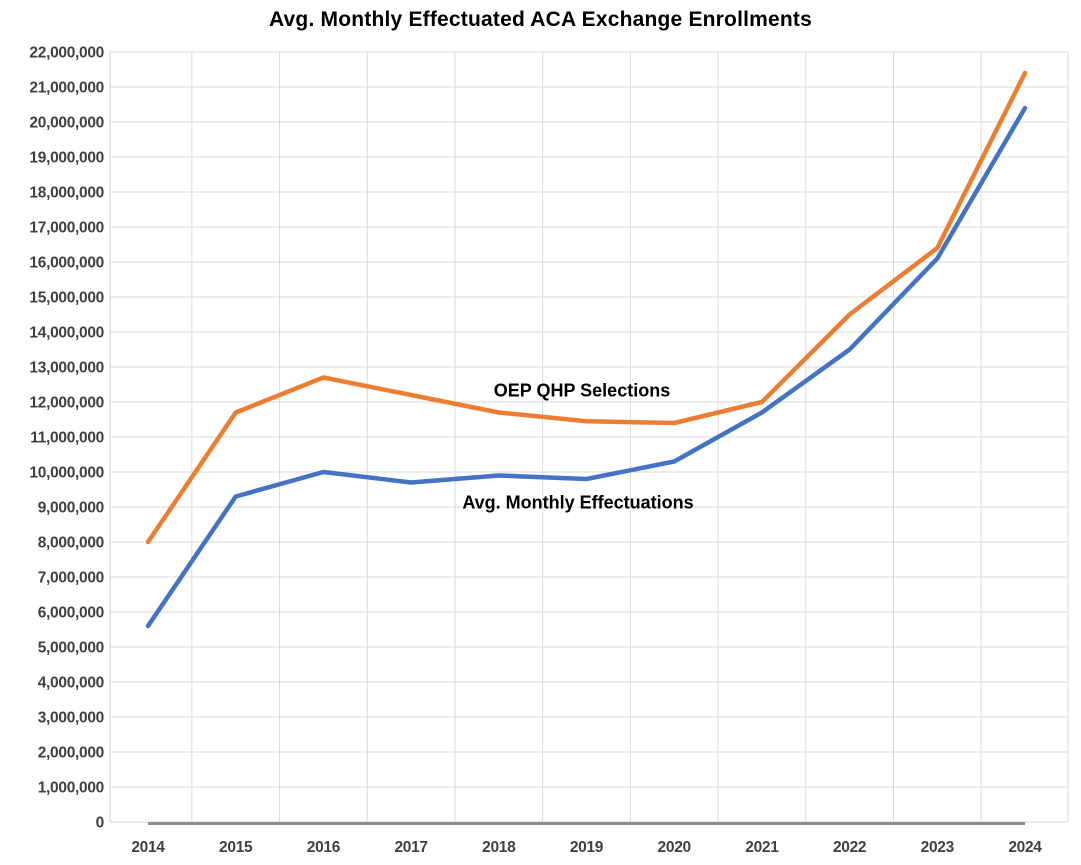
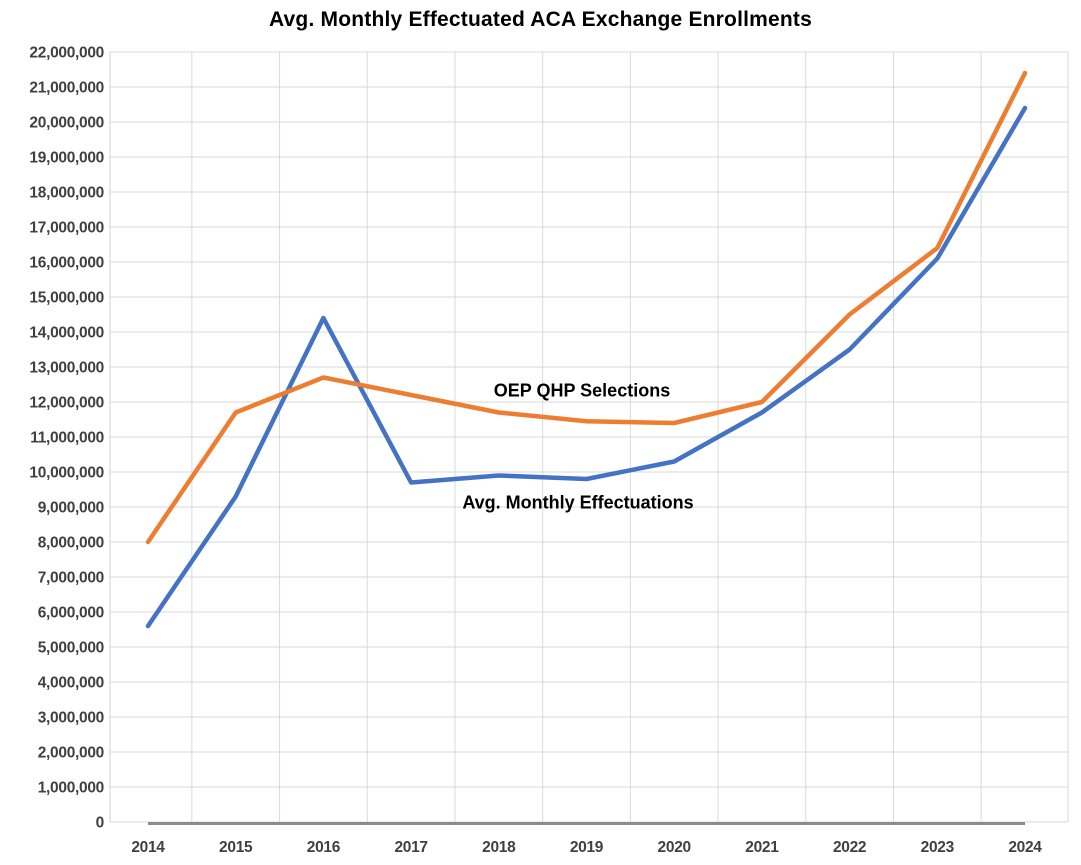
Avg. Monthly Effectuations/2016: 10000000 -> 14400000
